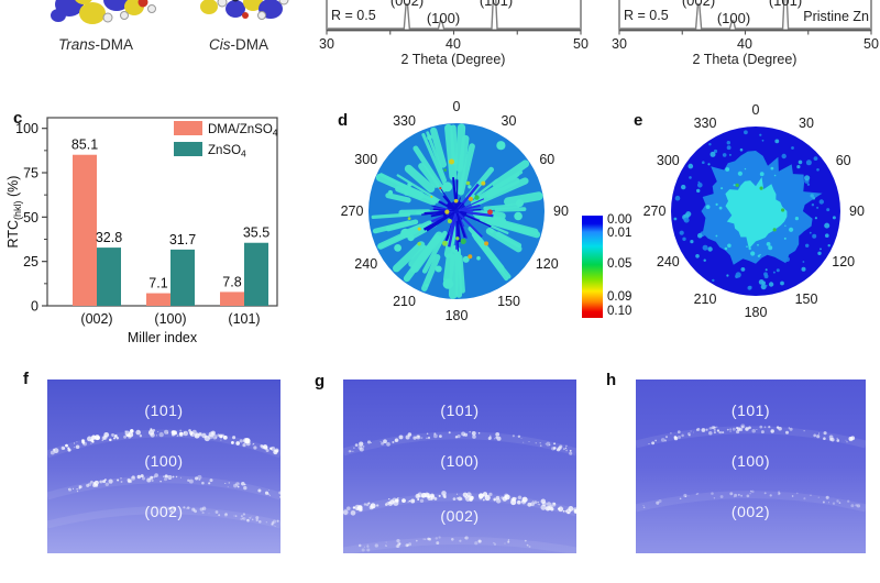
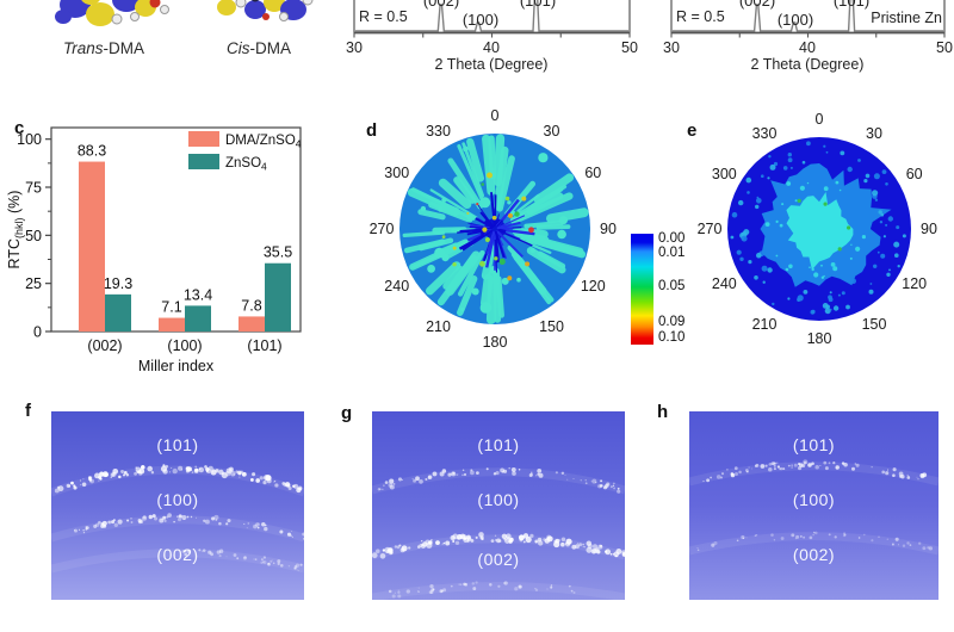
DMA/ZnSO4/(002): 85.1 -> 88.3
ZnSO4/(002): 32.8 -> 19.3
ZnSO4/(100): 31.7 -> 13.4
